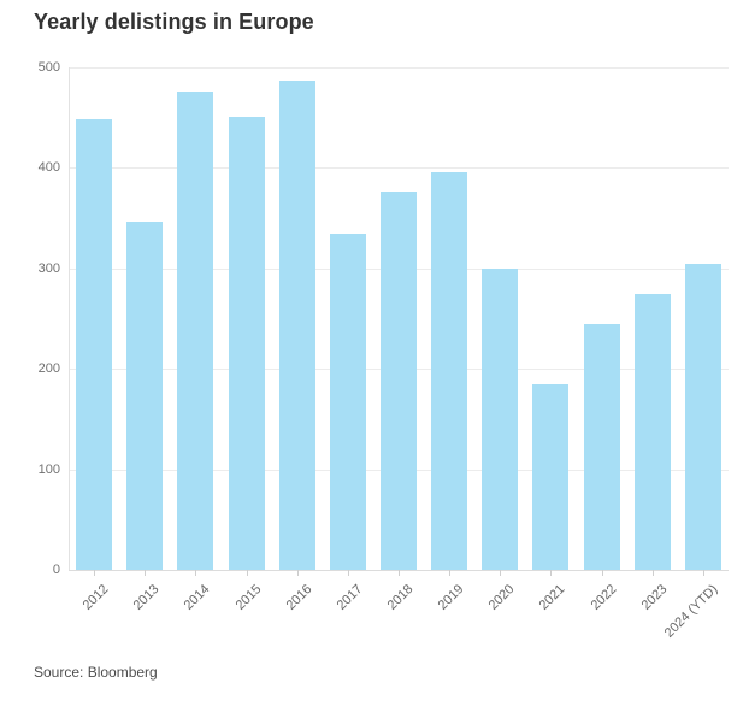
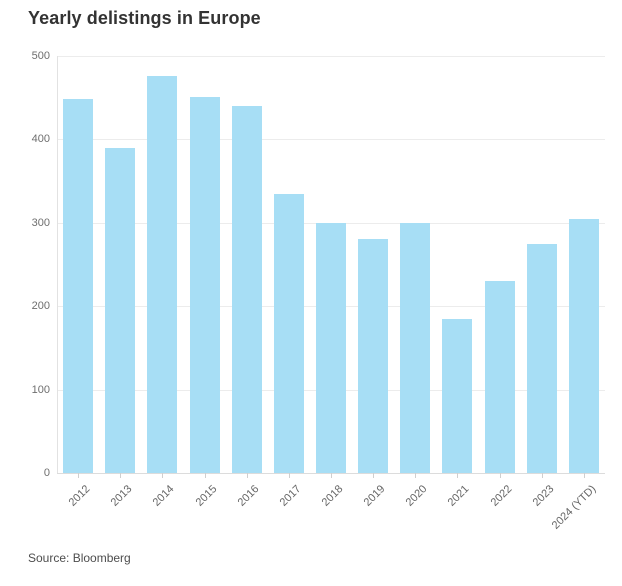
2013: 350 -> 390
2016: 490 -> 440
2018: 380 -> 300
2019: 400 -> 280
2022: 240 -> 230
